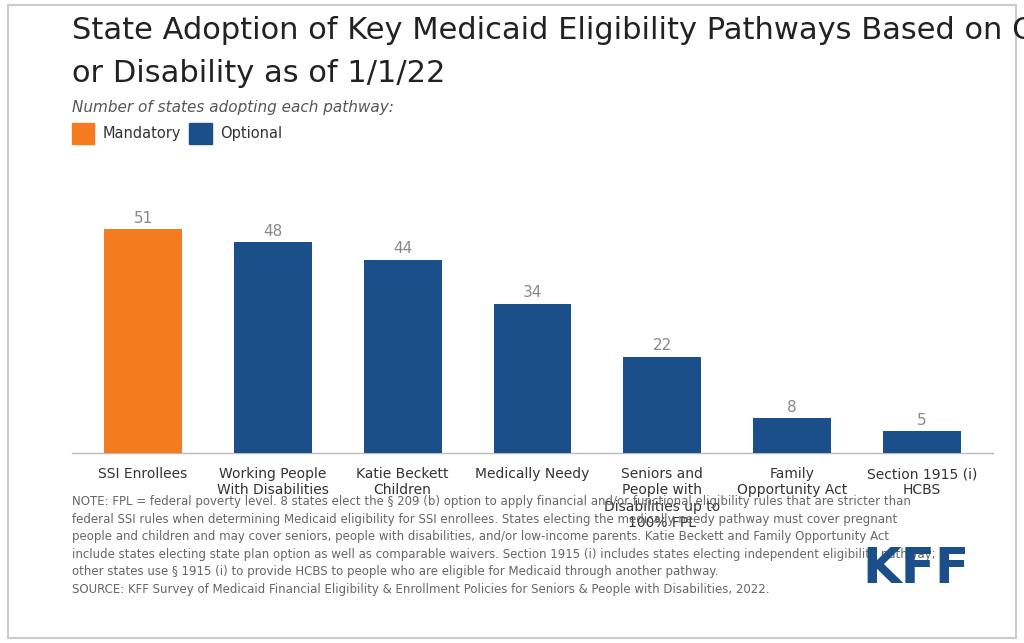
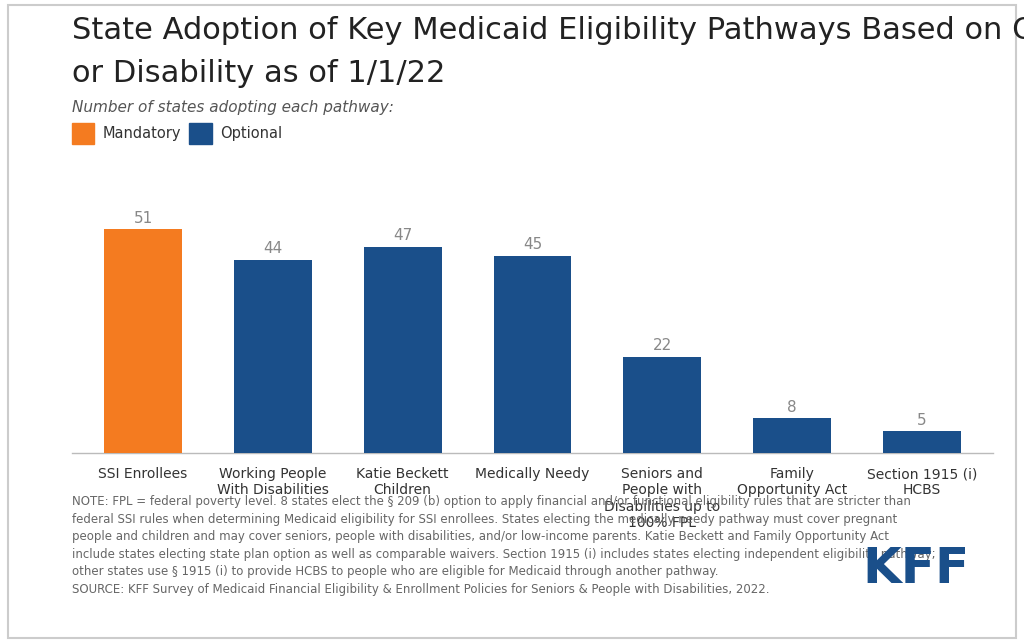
Working People With Disabilities: 48 -> 44
Katie Beckett Children: 44 -> 47
Medically Needy: 34 -> 45
